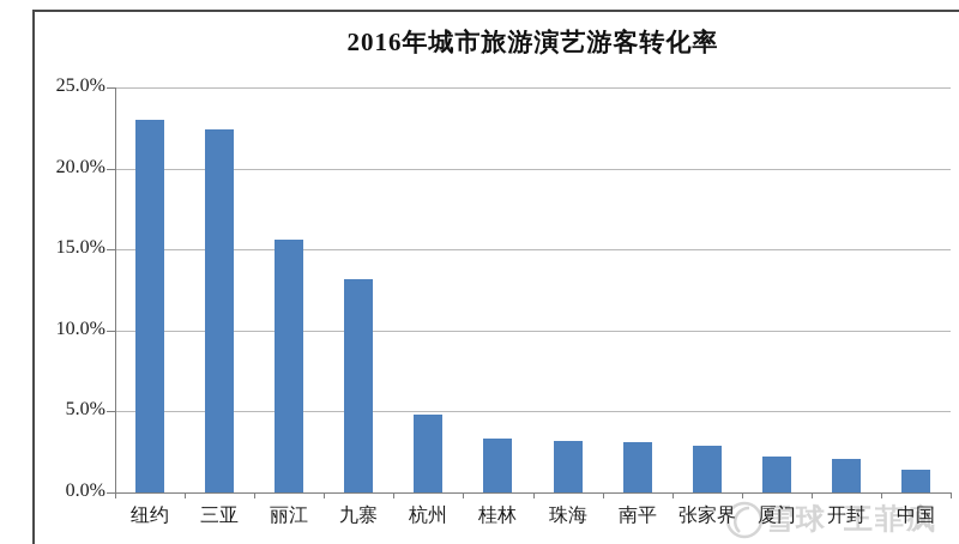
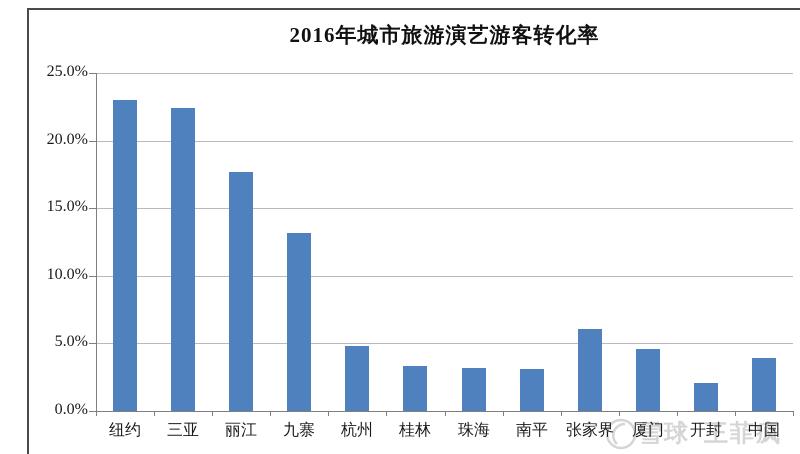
丽江: 15.6% -> 17.7%
张家界: 2.9% -> 6.1%
厦门: 2.2% -> 4.6%
中国: 1.4% -> 3.9%
